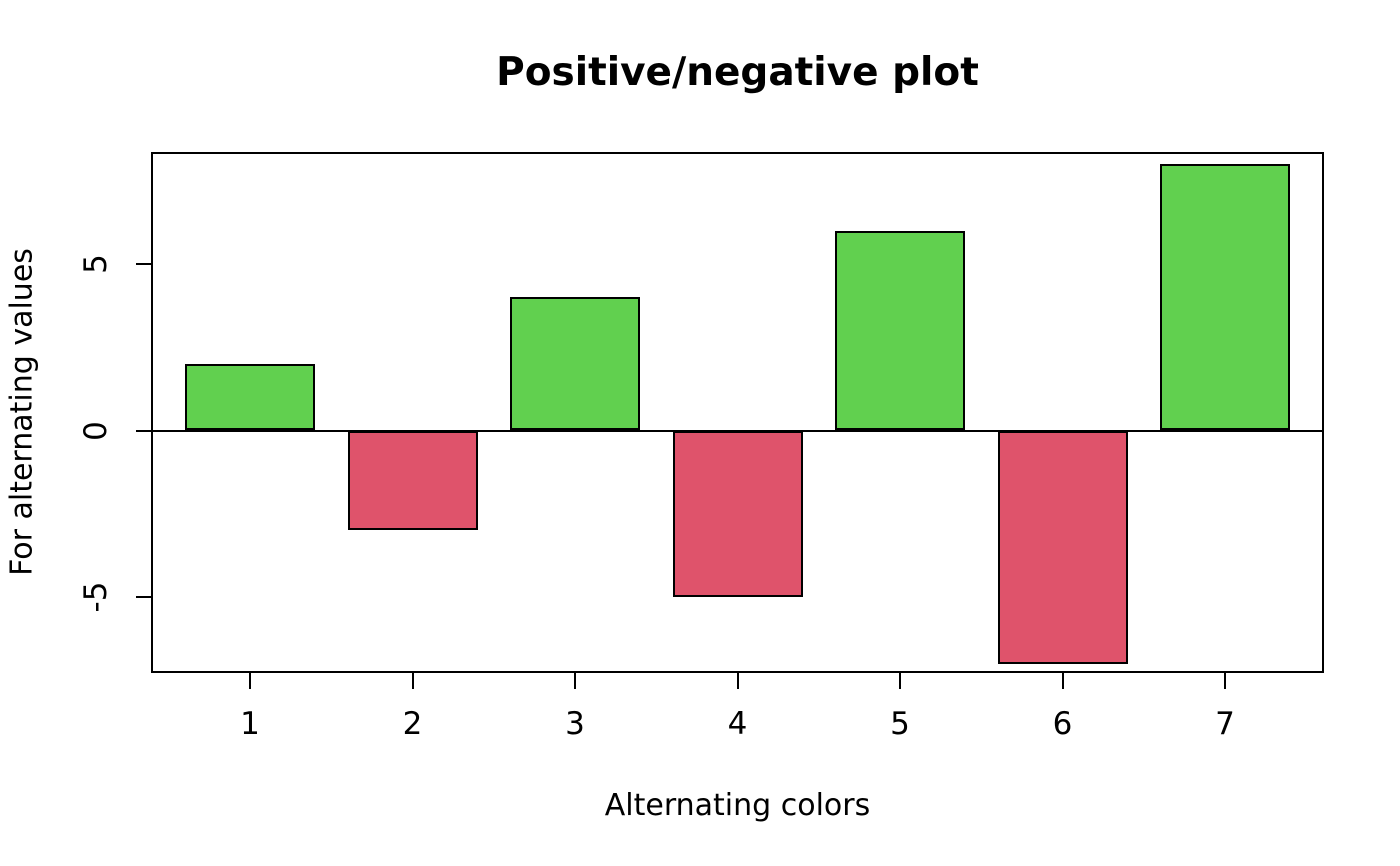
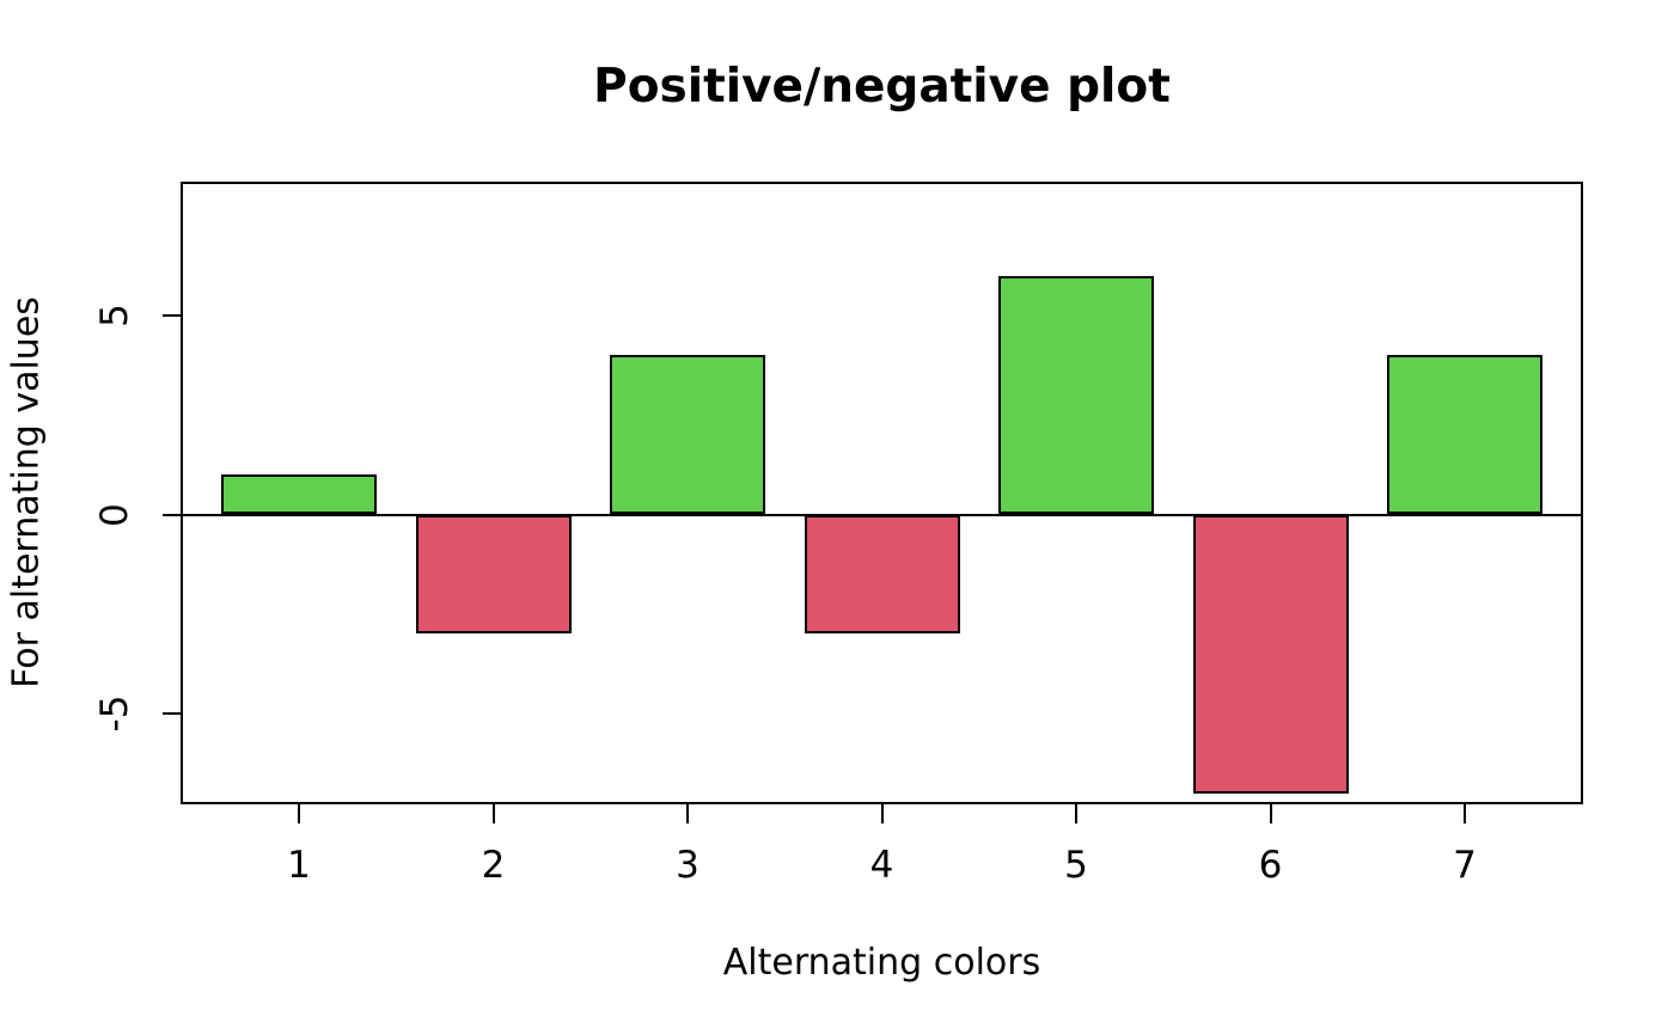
1: 2 -> 1
4: -5 -> -3
7: 8 -> 4
